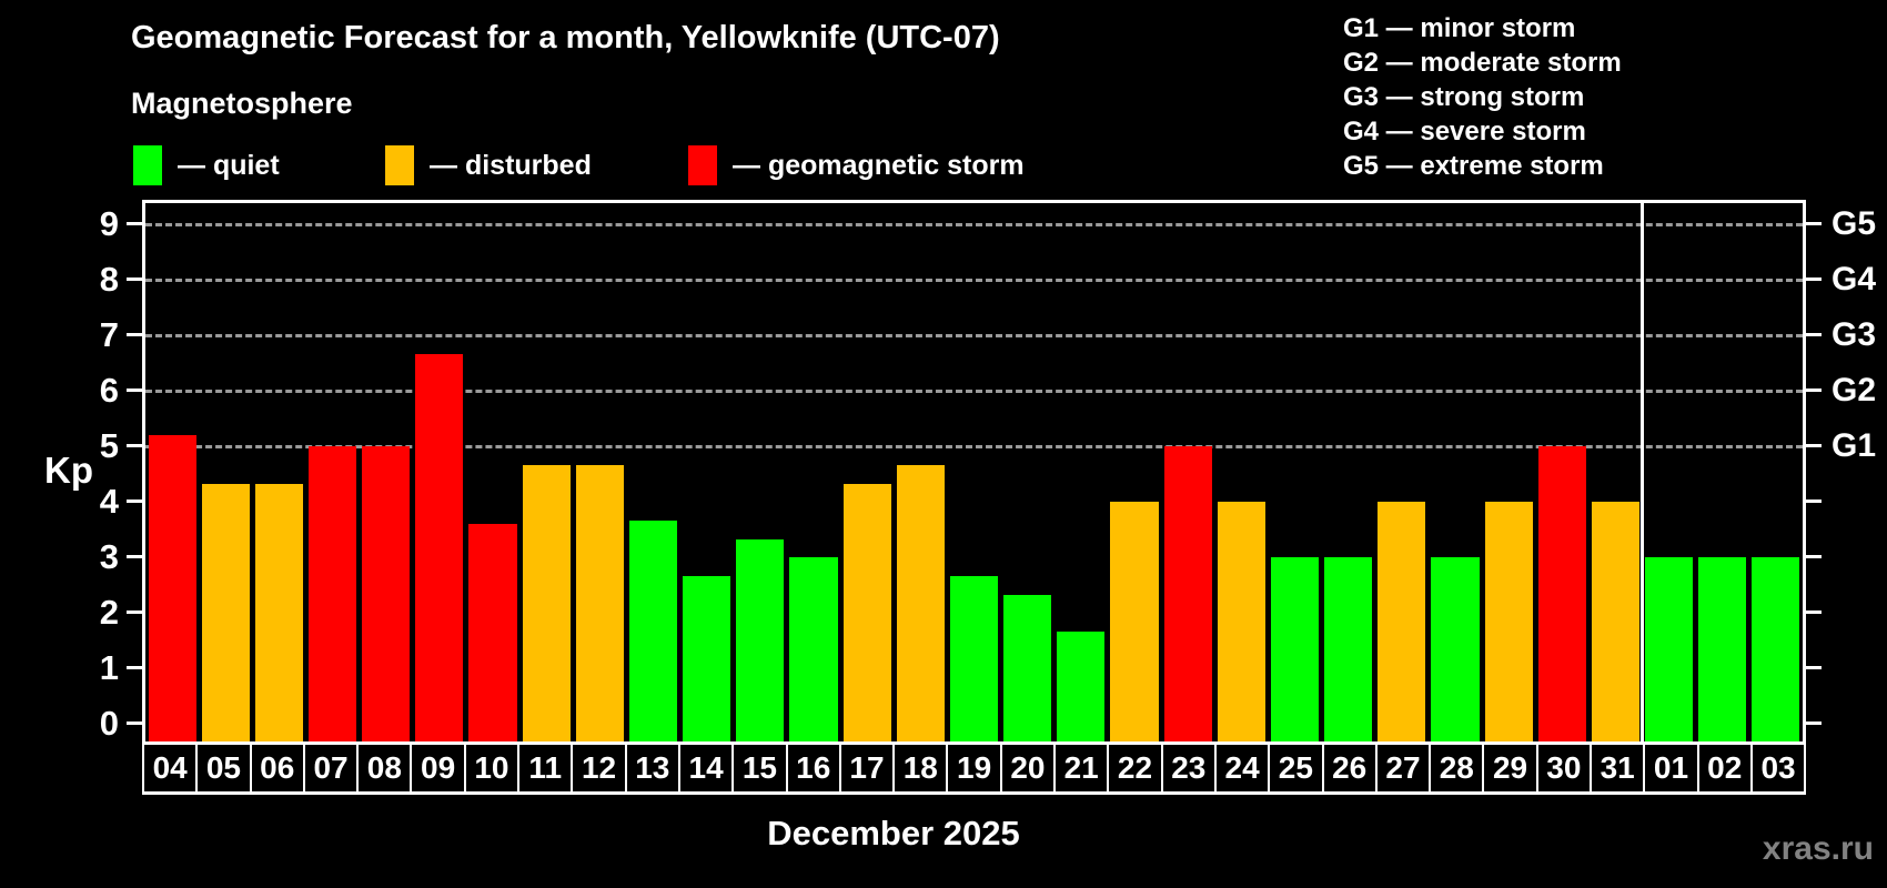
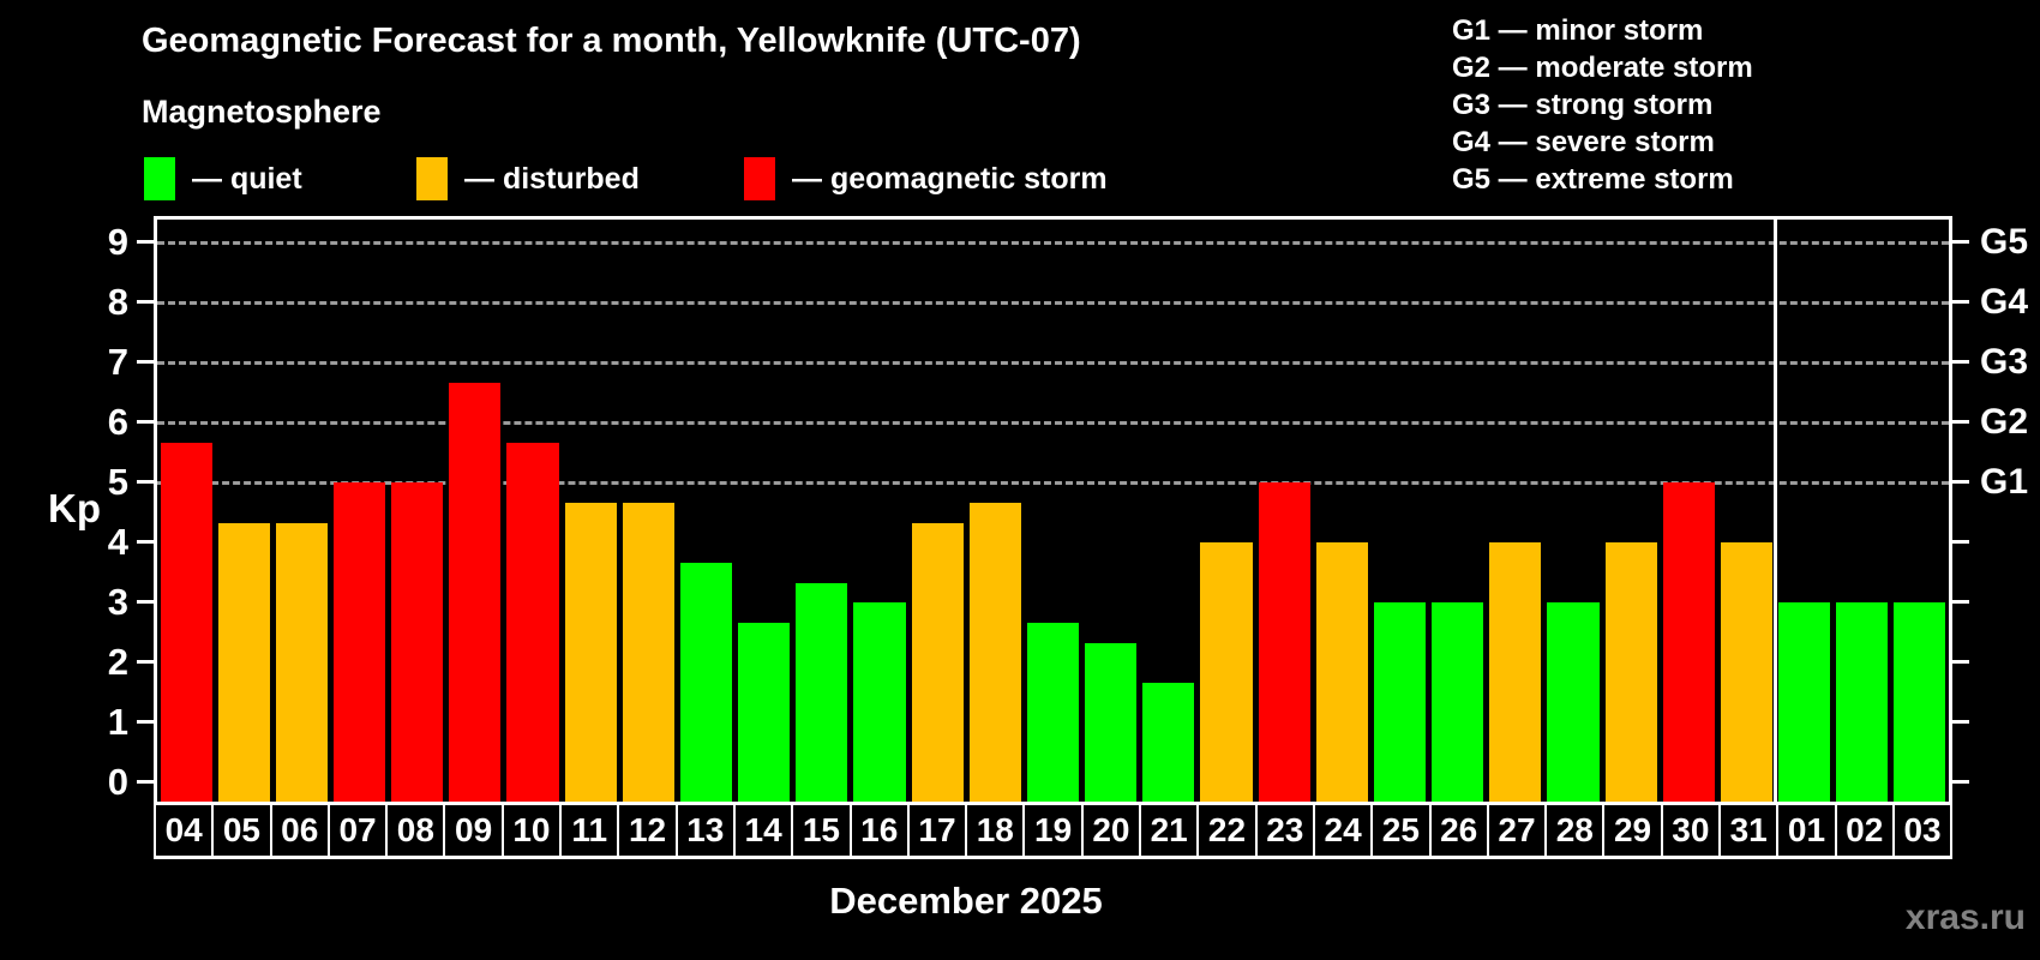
04: 5.2 -> 5.7
10: 3.6 -> 5.7
